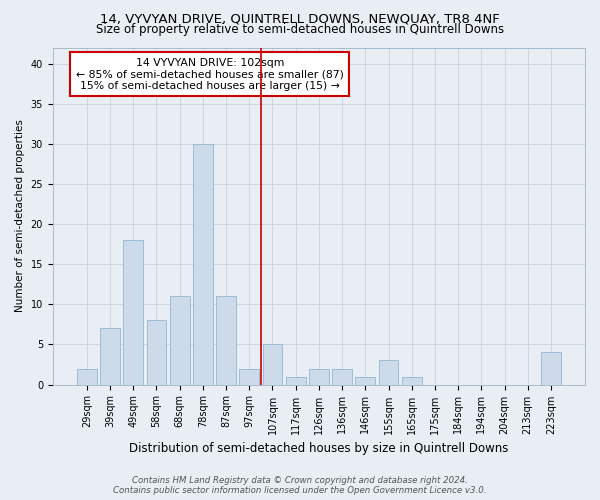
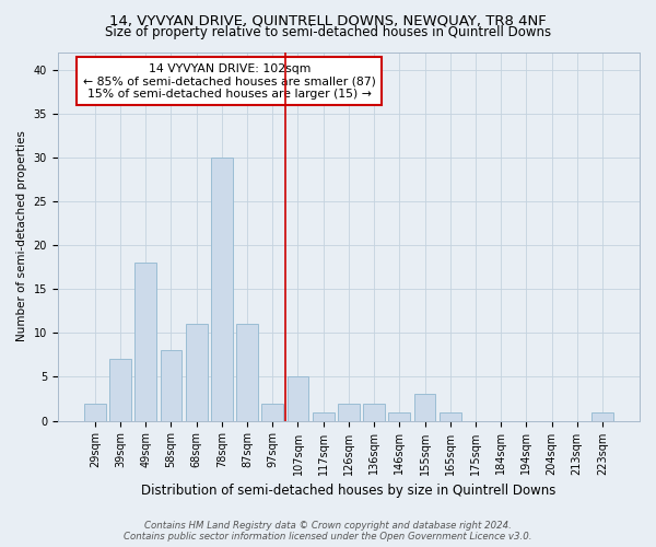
223sqm: 4 -> 1
